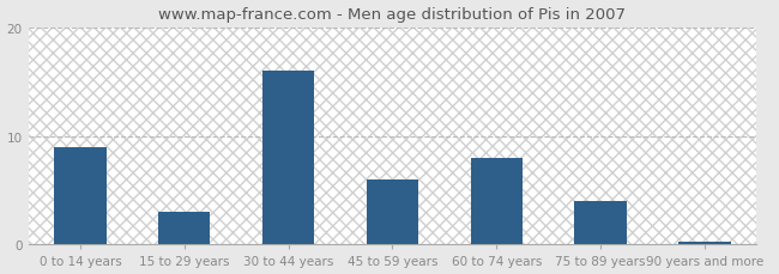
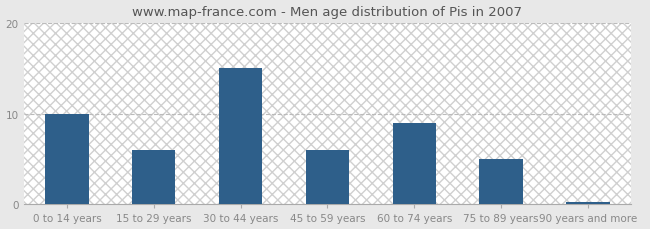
0 to 14 years: 9.0 -> 10.0
15 to 29 years: 3.0 -> 6.0
30 to 44 years: 16.0 -> 15.0
60 to 74 years: 8.0 -> 9.0
75 to 89 years: 4.0 -> 5.0
